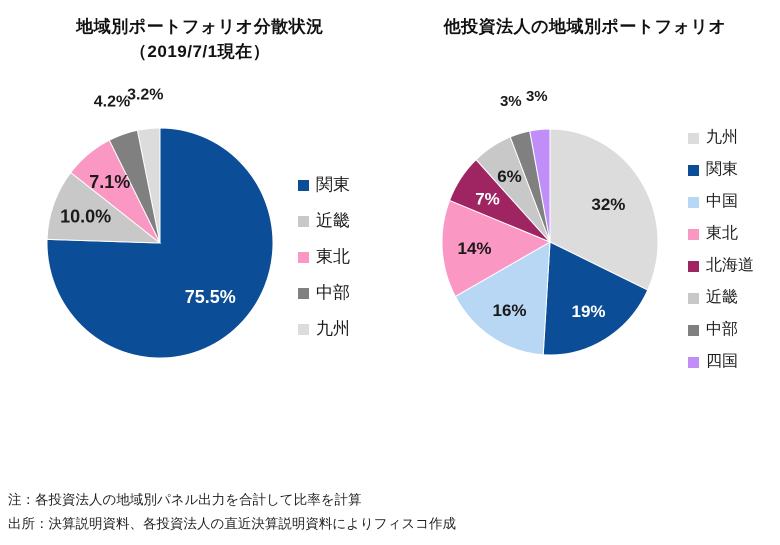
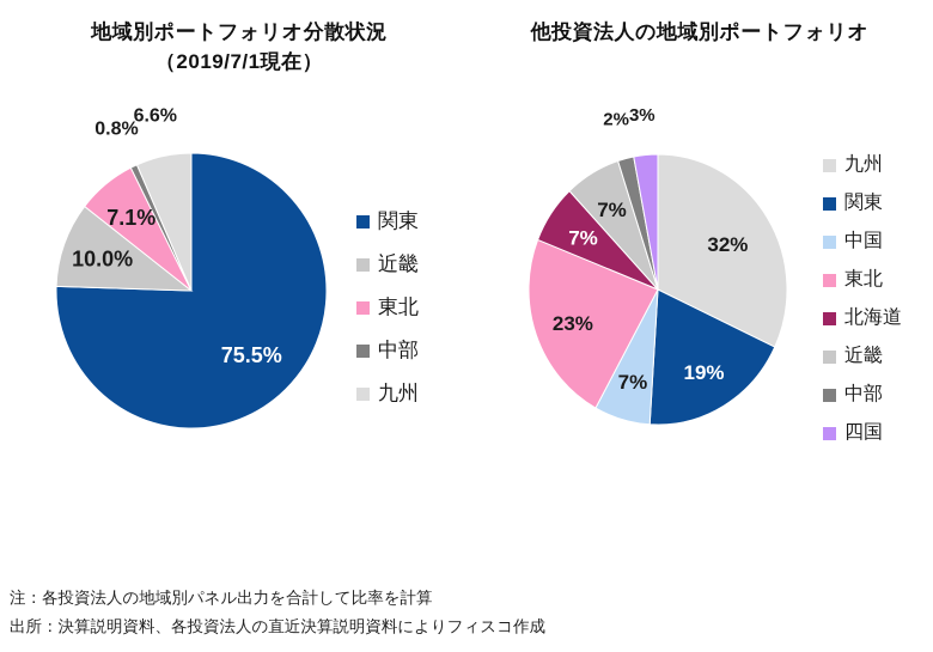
地域別ポートフォリオ分散状況（2019/7/1現在）/中部: 4.2% -> 0.8%
地域別ポートフォリオ分散状況（2019/7/1現在）/九州: 3.2% -> 6.6%
他投資法人の地域別ポートフォリオ/中国: 16% -> 7%
他投資法人の地域別ポートフォリオ/東北: 14% -> 23%
他投資法人の地域別ポートフォリオ/近畿: 6% -> 7%
他投資法人の地域別ポートフォリオ/中部: 3% -> 2%
